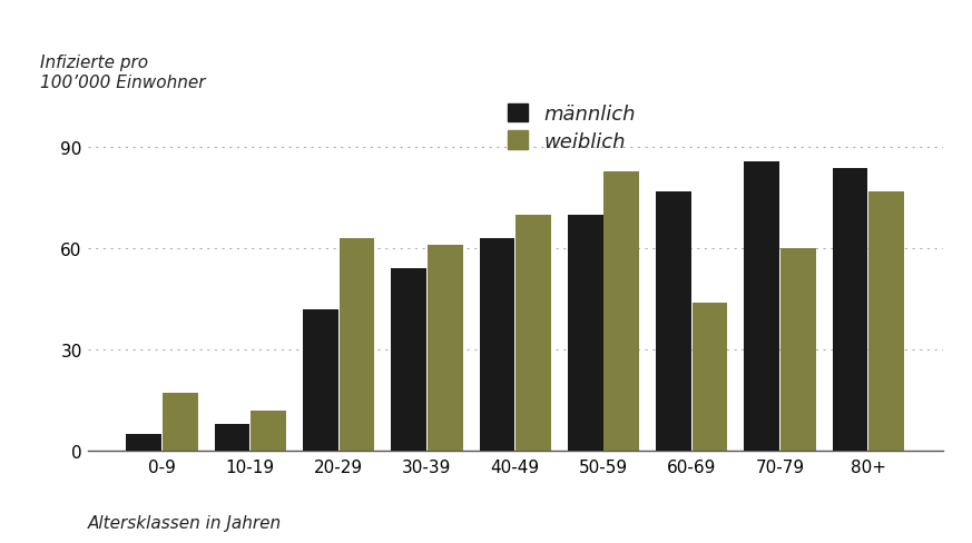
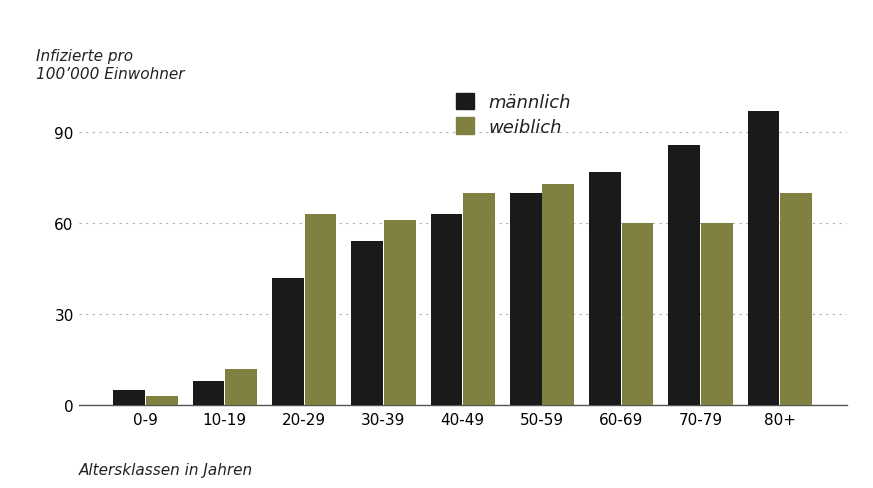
weiblich/0-9: 17 -> 3
weiblich/50-59: 83 -> 73
weiblich/60-69: 44 -> 60
männlich/80+: 84 -> 97
weiblich/80+: 77 -> 70
